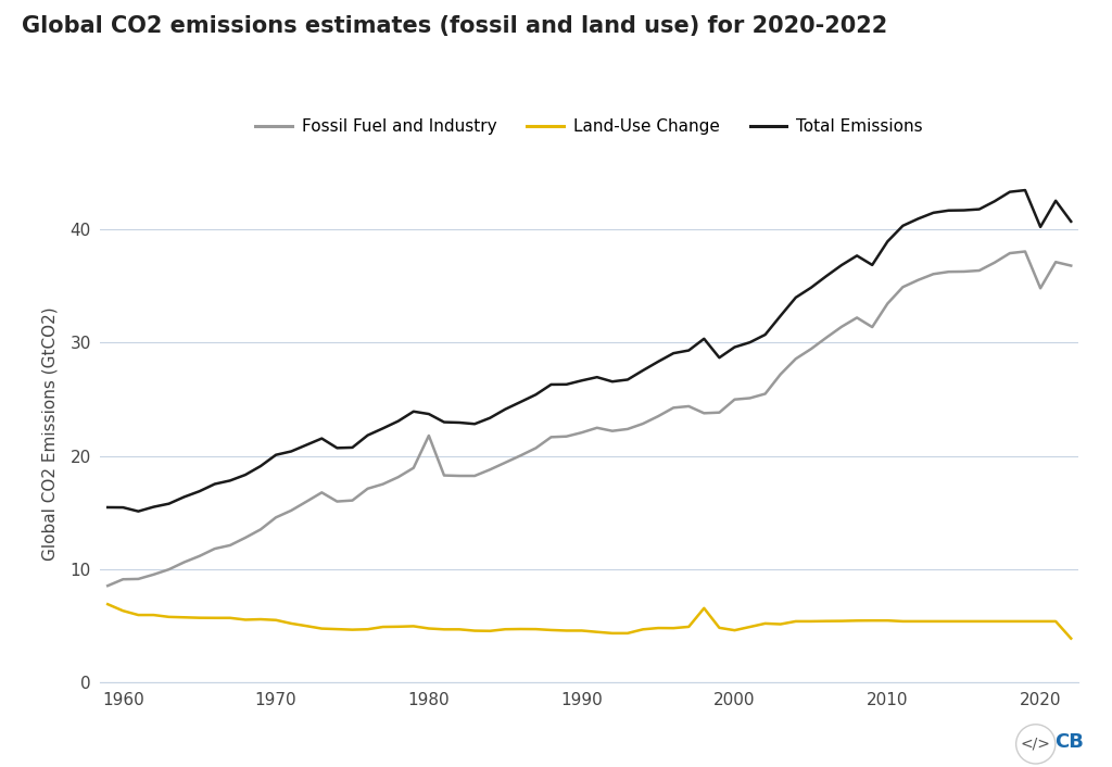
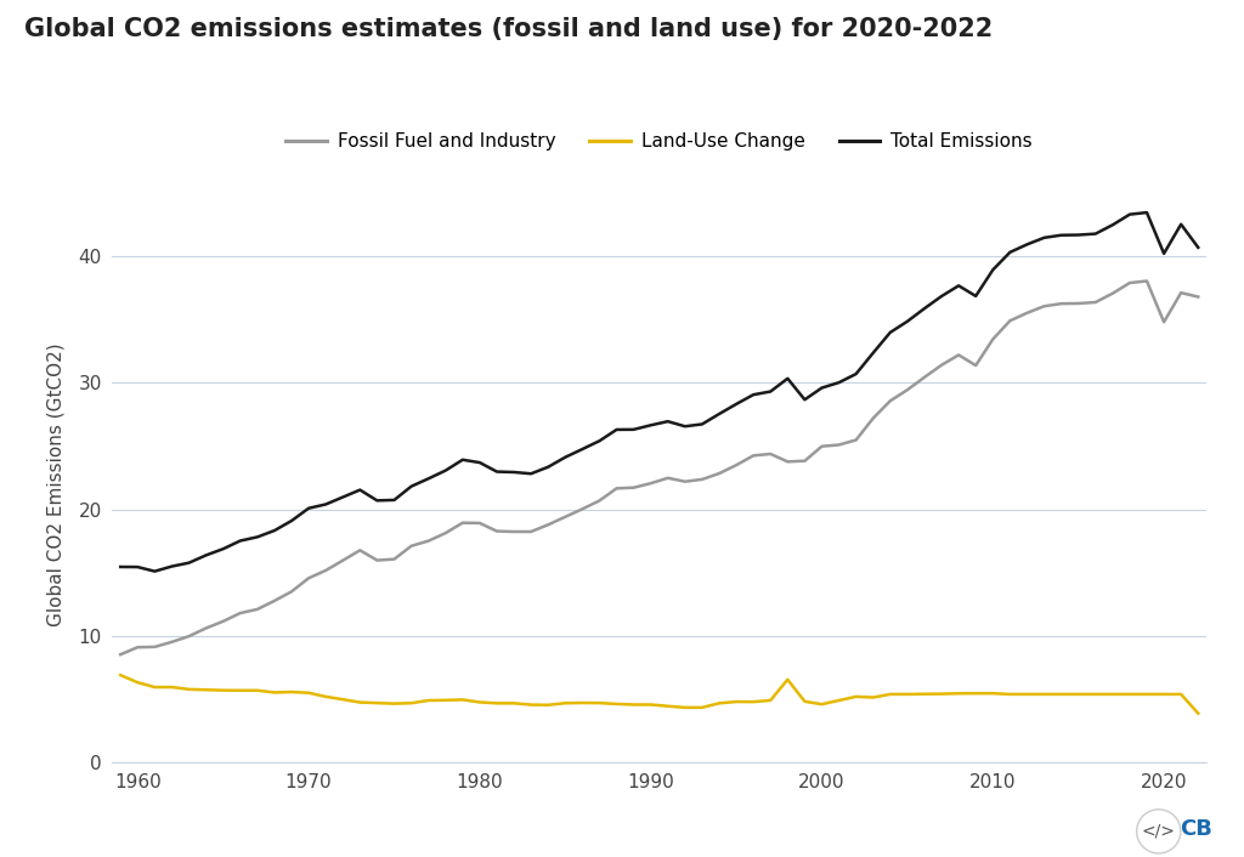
Fossil Fuel and Industry/1980: 21.8 -> 18.9
